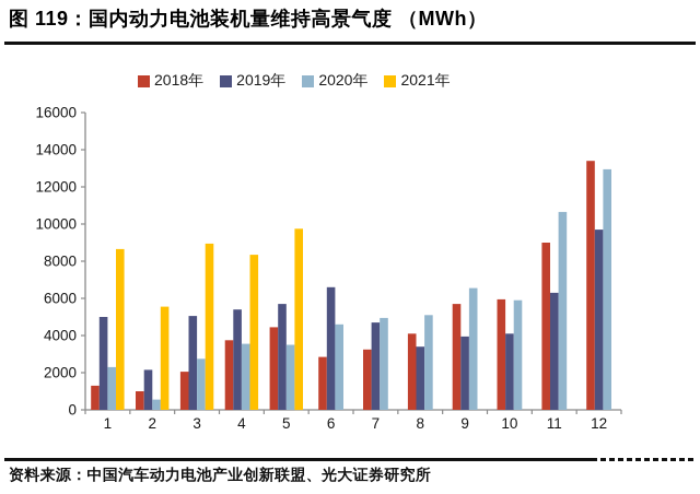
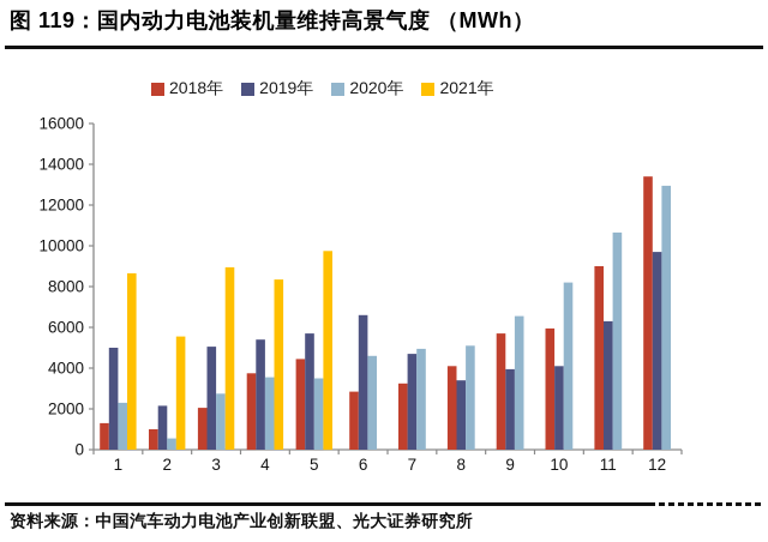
2020年/10: 5900 -> 8200
